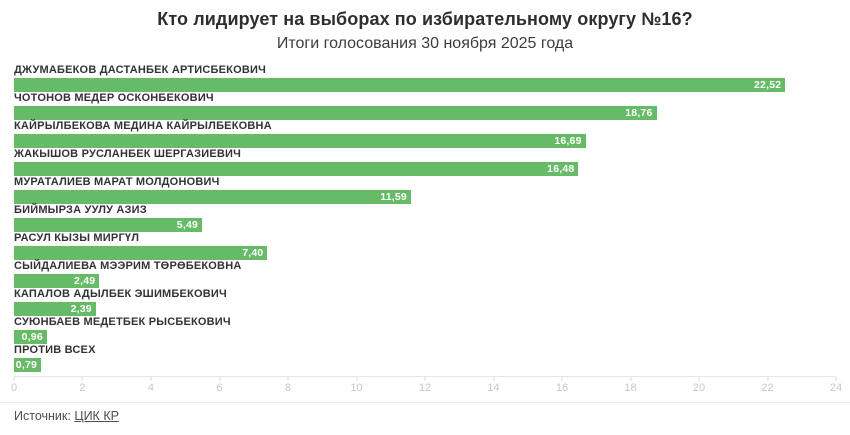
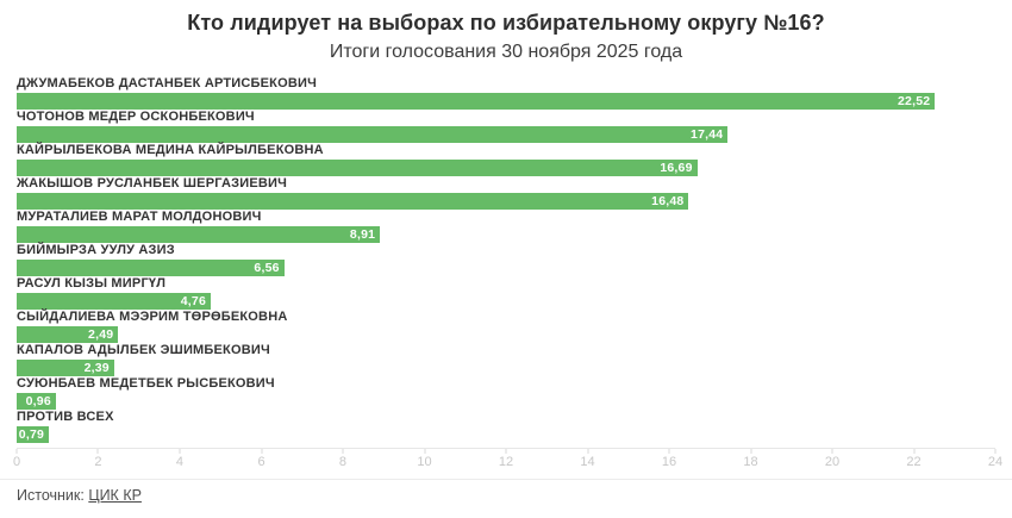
ЧОТОНОВ МЕДЕР ОСКОНБЕКОВИЧ: 18,76 -> 17,44
МУРАТАЛИЕВ МАРАТ МОЛДОНОВИЧ: 11,59 -> 8,91
БИЙМЫРЗА УУЛУ АЗИЗ: 5,49 -> 6,56
РАСУЛ КЫЗЫ МИРГҮЛ: 7,40 -> 4,76
